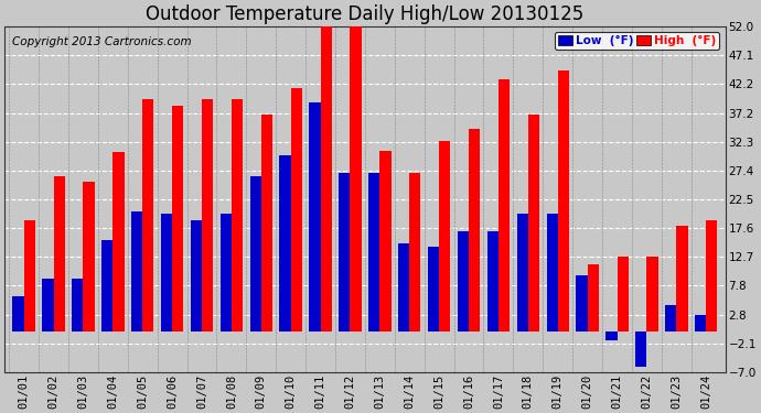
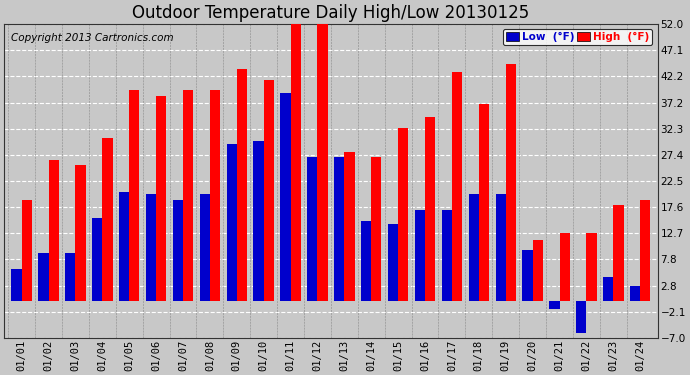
Low (°F)/01/09: 26.4 -> 29.5
High (°F)/01/09: 37.0 -> 43.5
High (°F)/01/13: 30.8 -> 28.0
